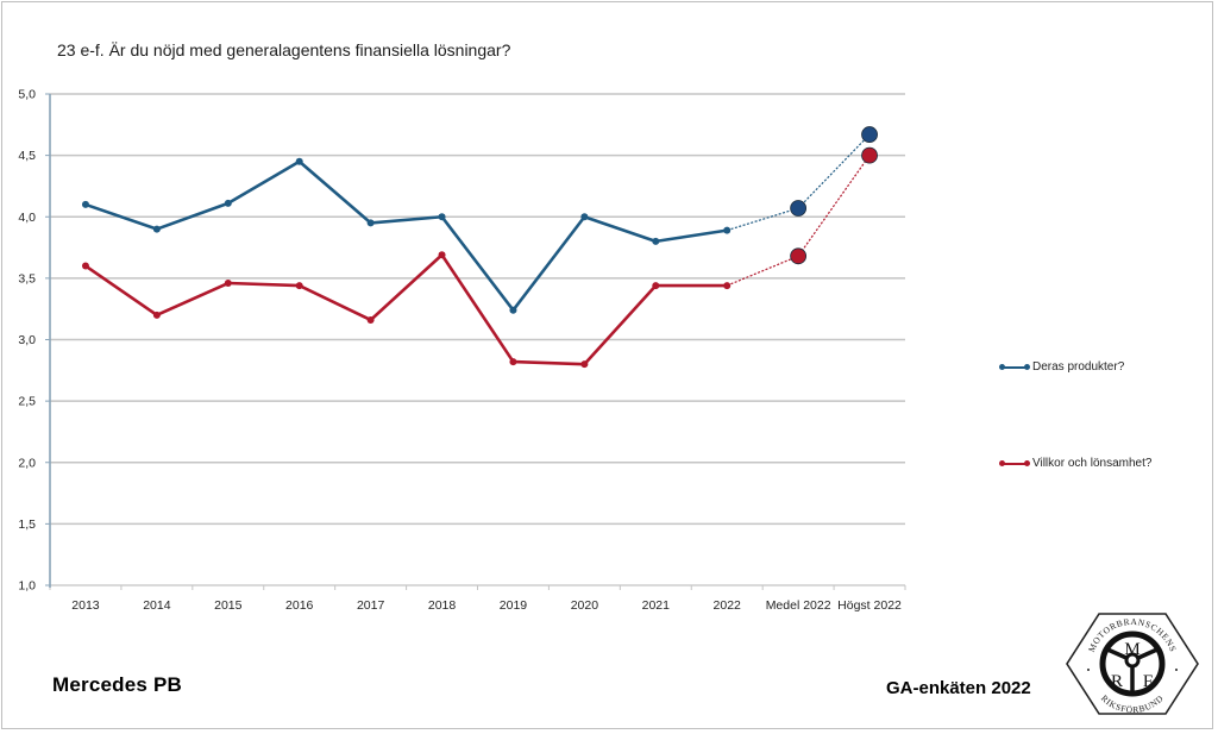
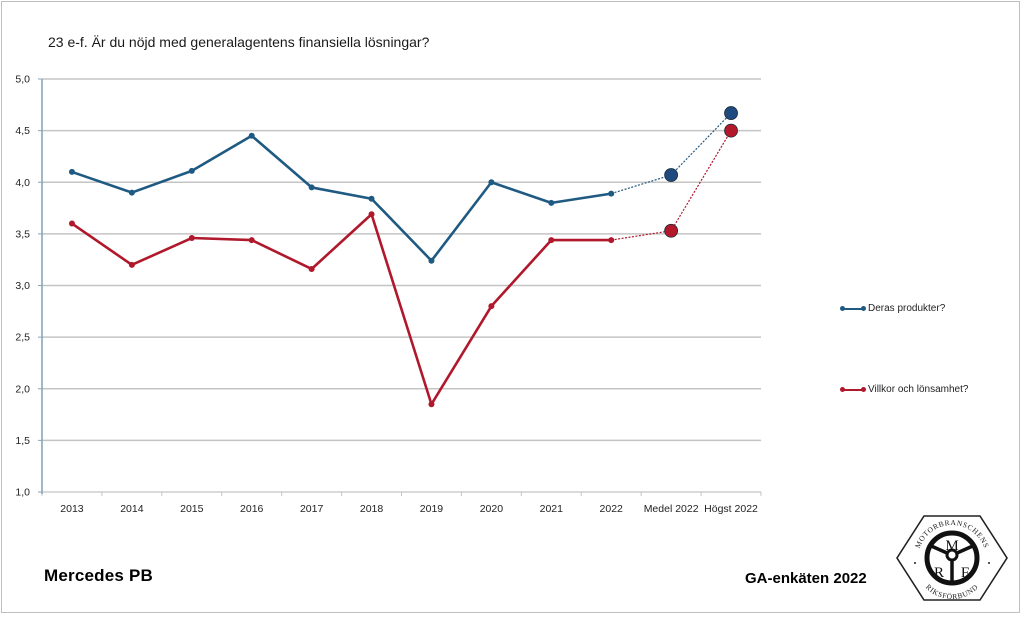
Deras produkter?/2018: 4,00 -> 3,84
Villkor och lönsamhet?/2019: 2,82 -> 1,85
Villkor och lönsamhet?/Medel 2022: 3,68 -> 3,53
